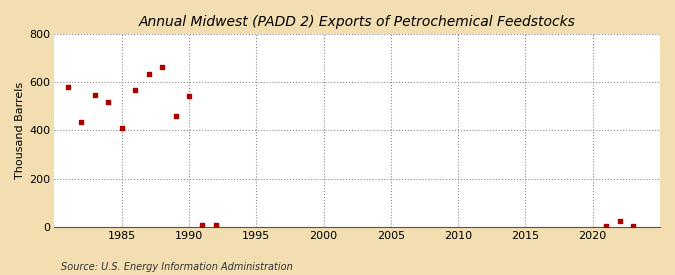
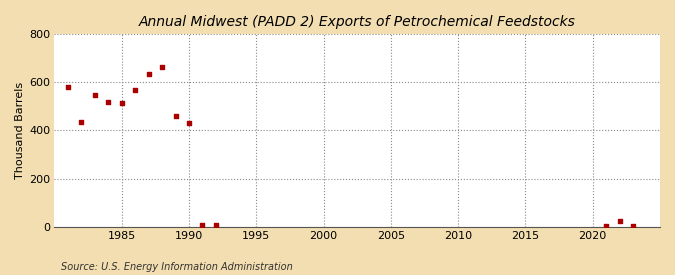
1985: 410 -> 515
1990: 545 -> 430
